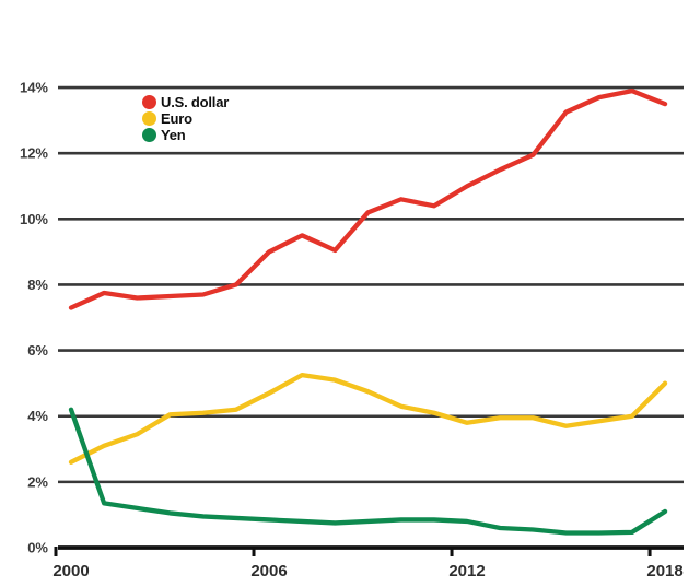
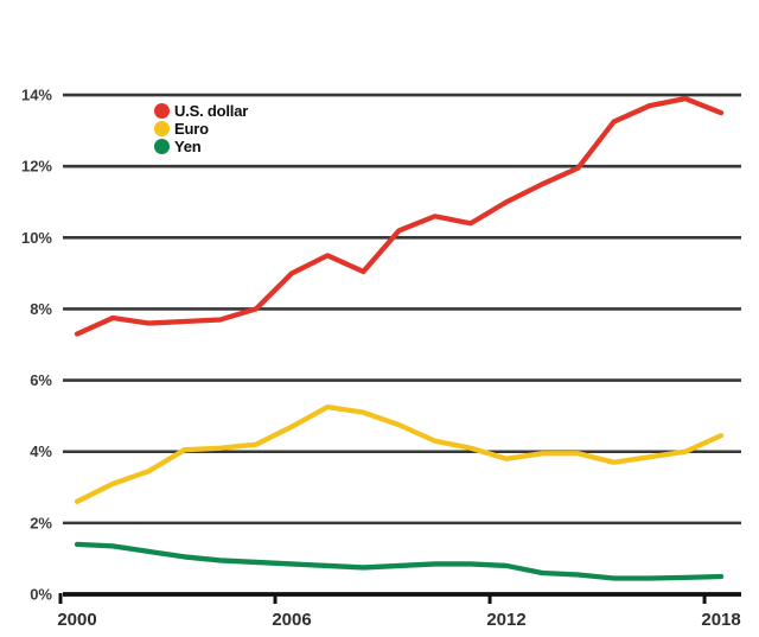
Yen/2000: 4.2% -> 1.4%
Euro/2018: 5.0% -> 4.5%
Yen/2018: 1.1% -> 0.5%
